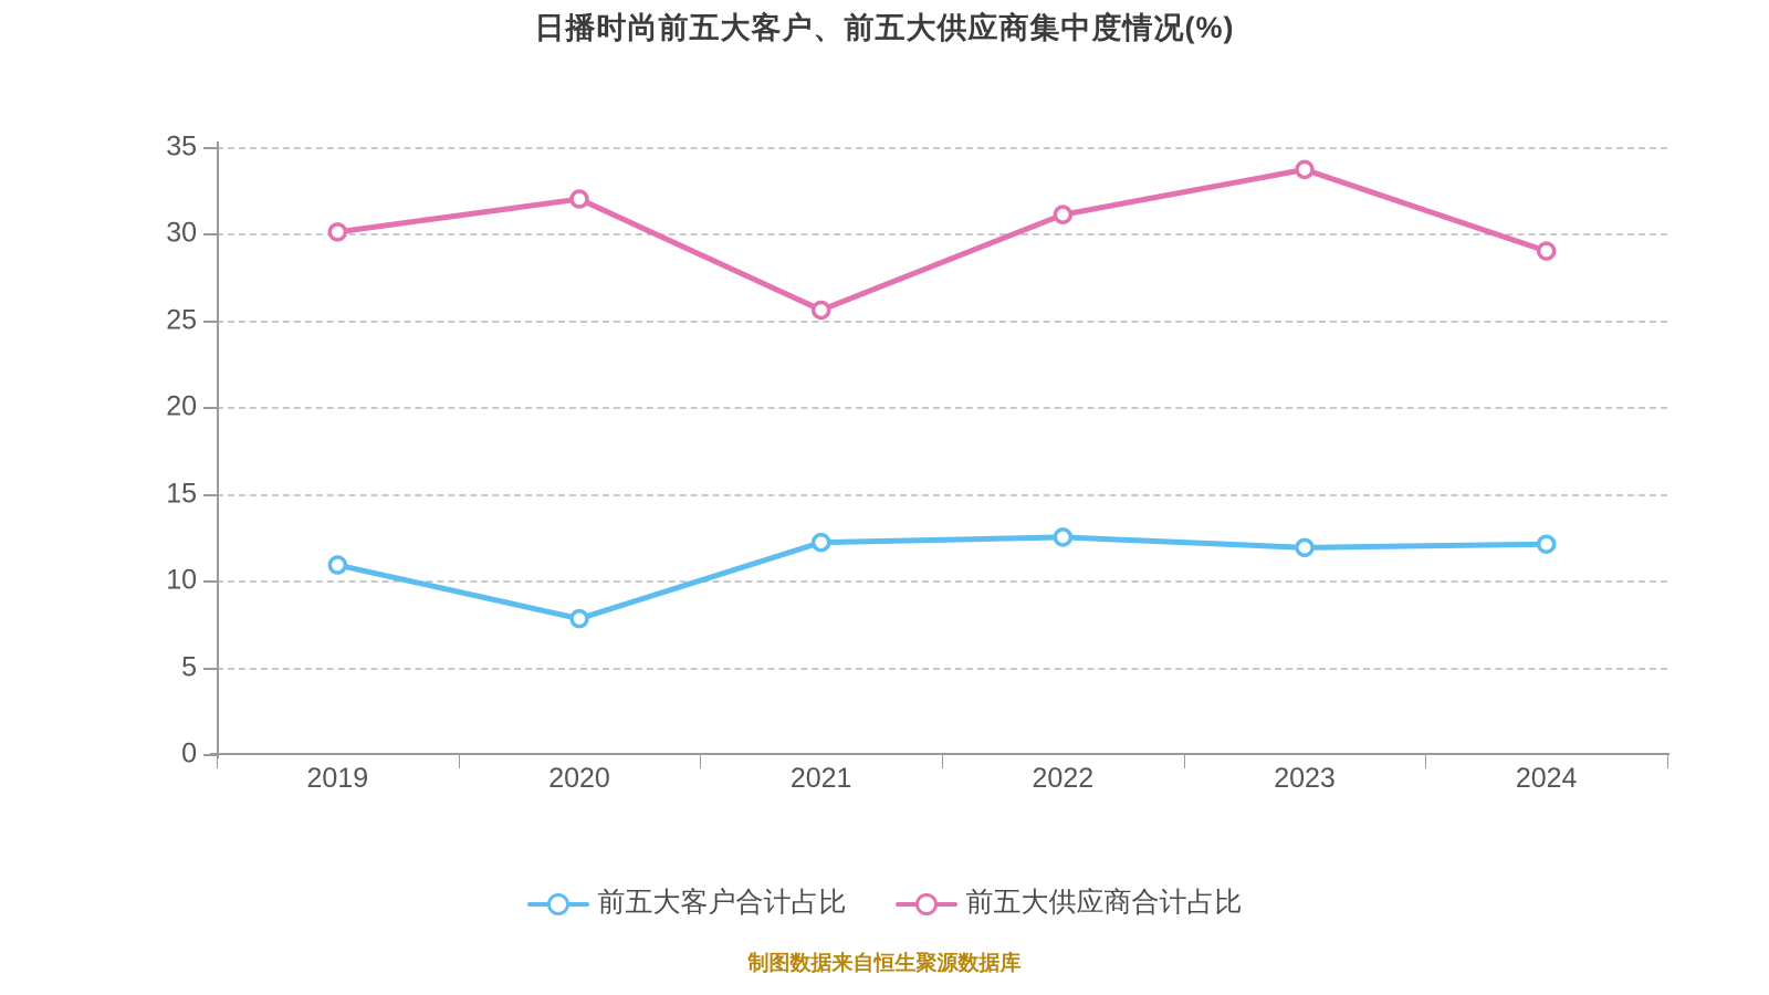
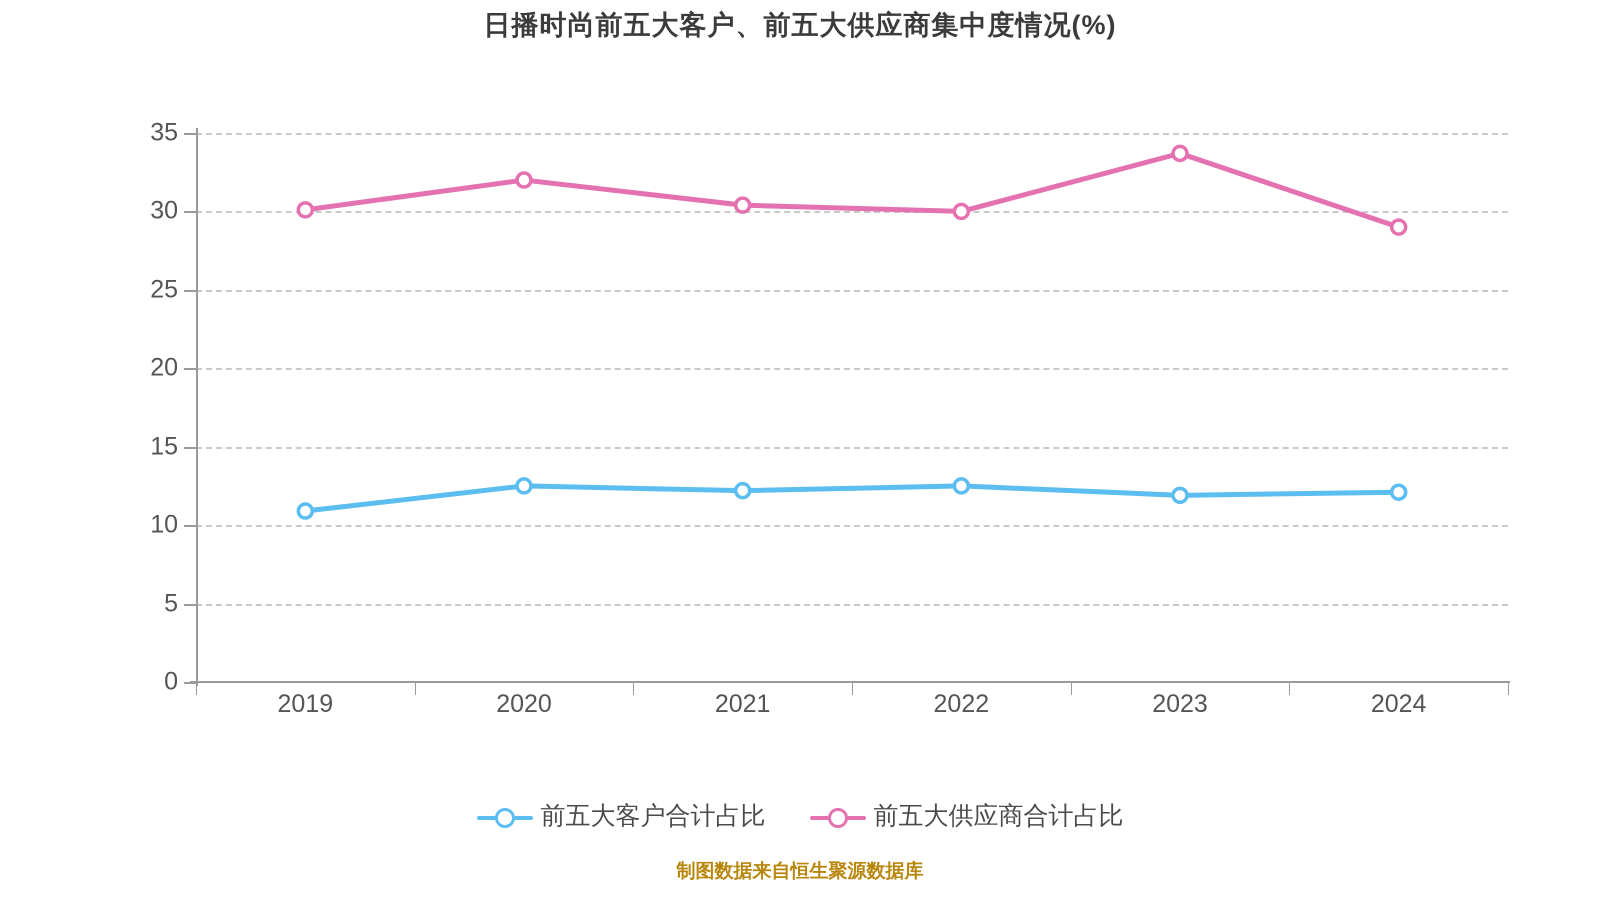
前五大客户合计占比/2020: 7.8 -> 12.5
前五大供应商合计占比/2021: 25.6 -> 30.4
前五大供应商合计占比/2022: 31.1 -> 30.0
